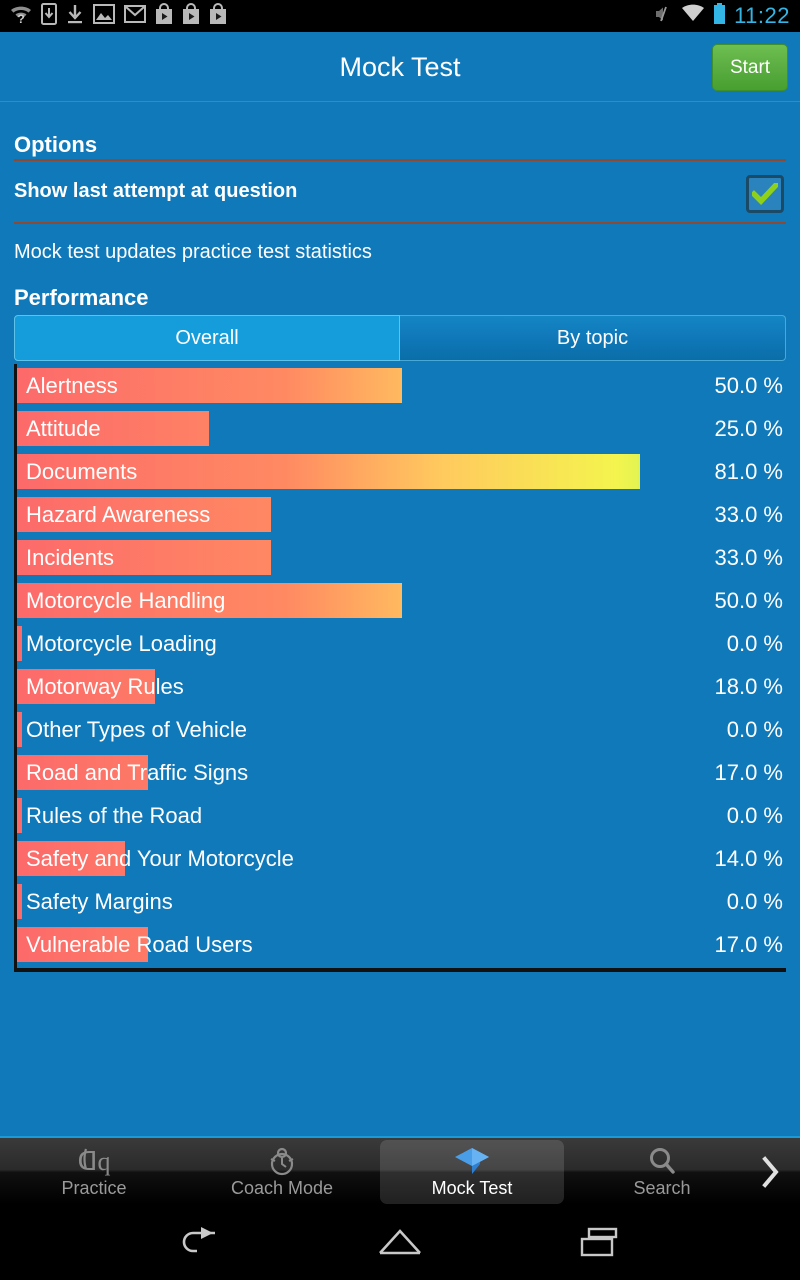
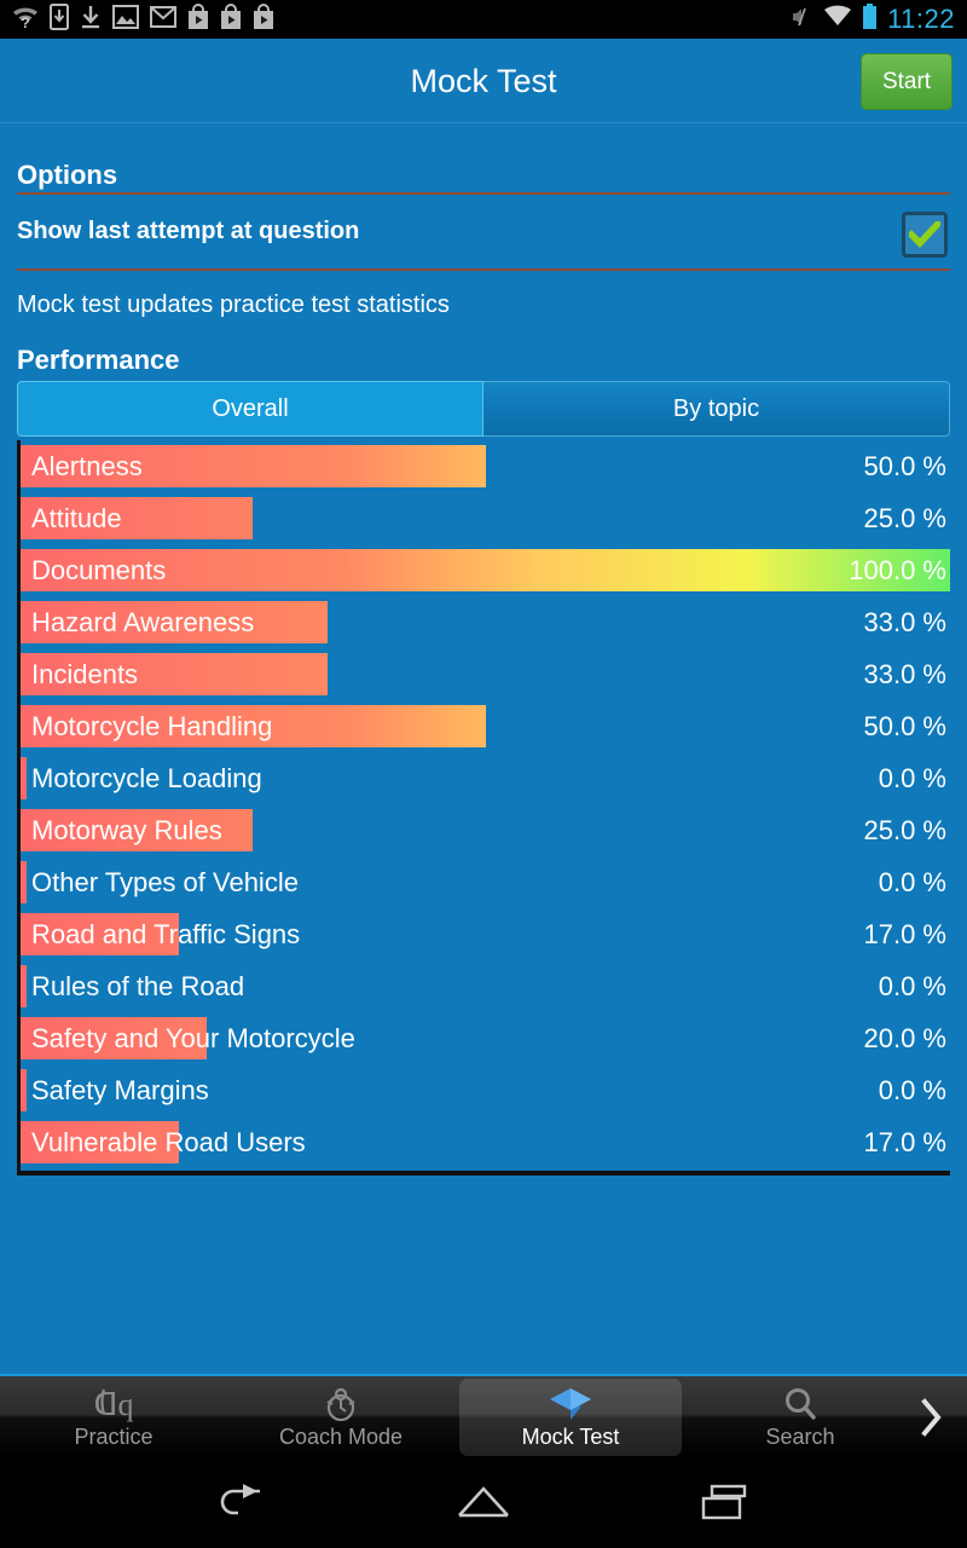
Documents: 81.0 -> 100.0
Motorway Rules: 18.0 -> 25.0
Safety and Your Motorcycle: 14.0 -> 20.0
